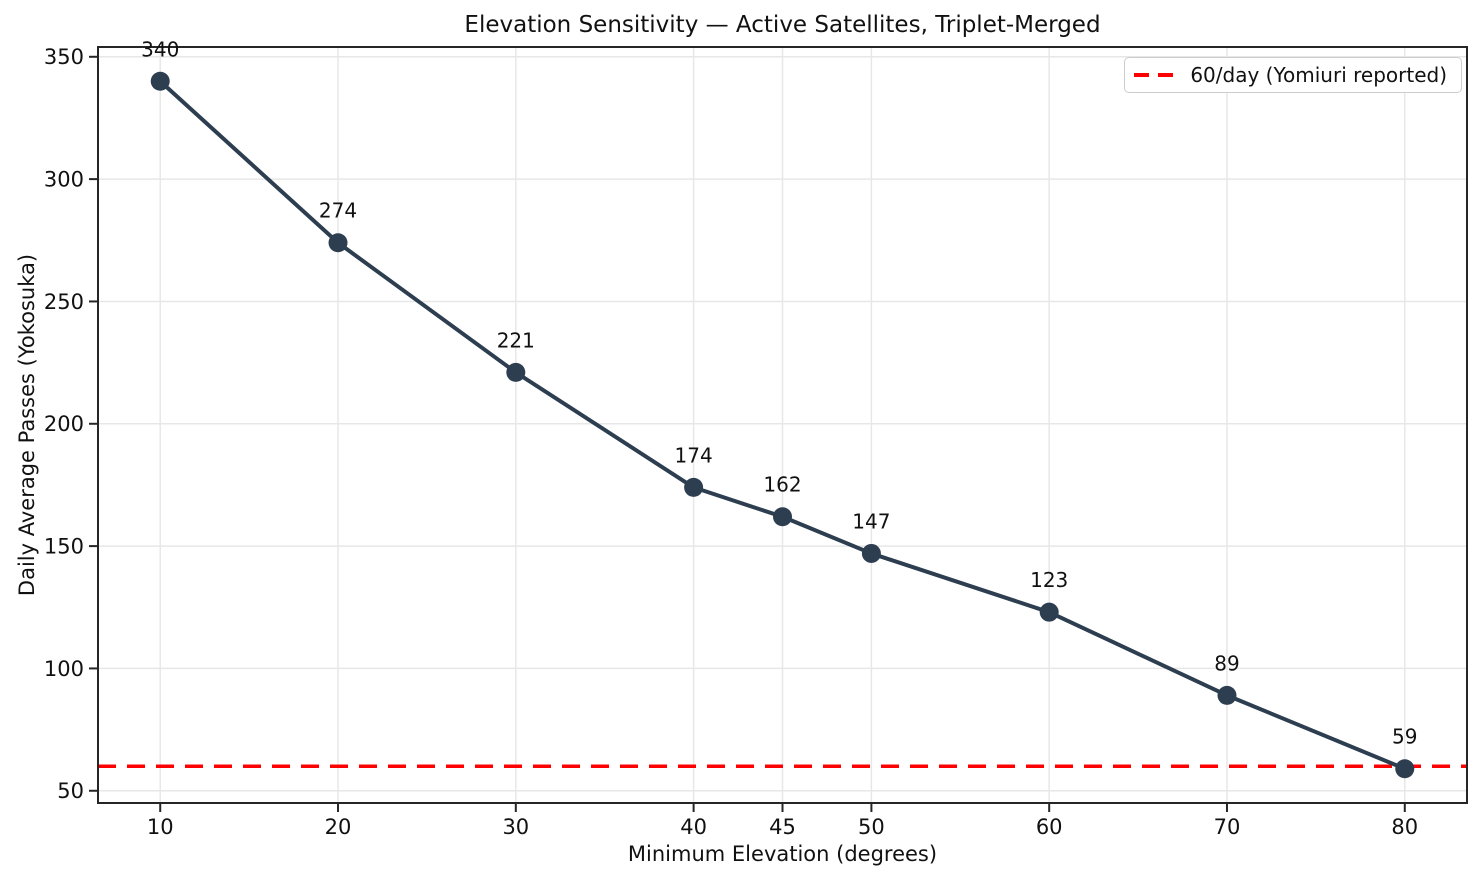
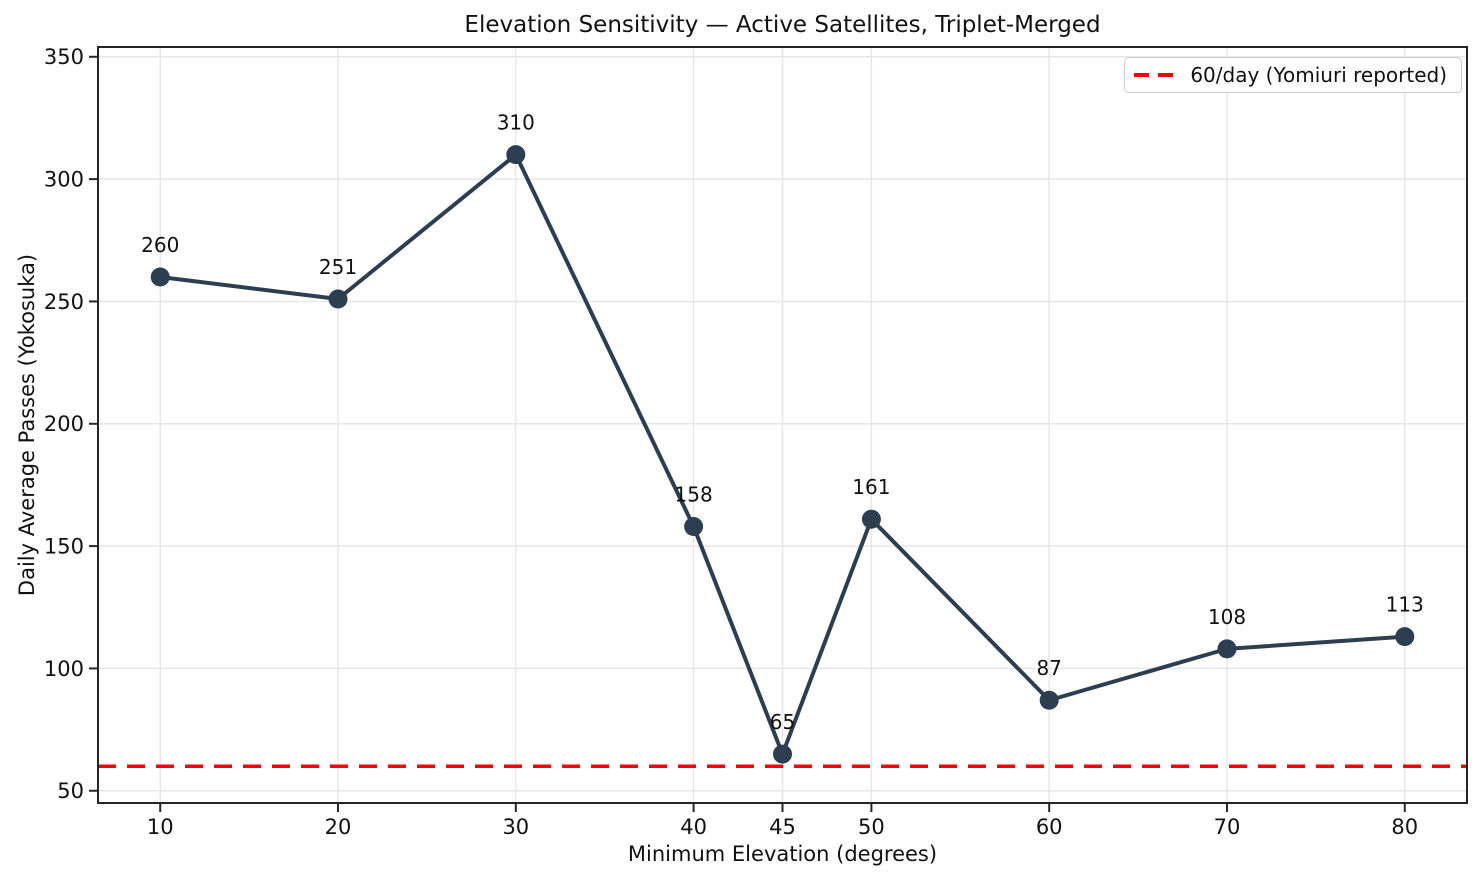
10: 340 -> 260
20: 274 -> 251
30: 221 -> 310
40: 174 -> 158
45: 162 -> 65
50: 147 -> 161
60: 123 -> 87
70: 89 -> 108
80: 59 -> 113
